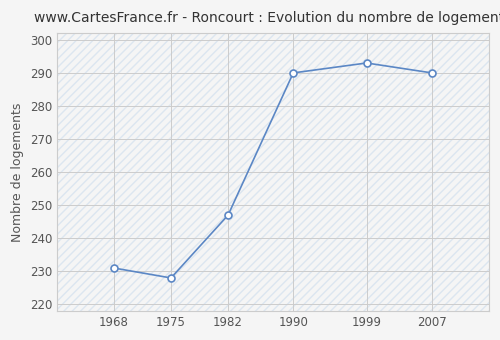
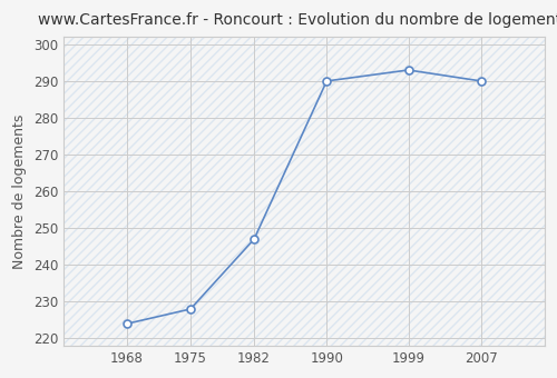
1968: 231 -> 224
